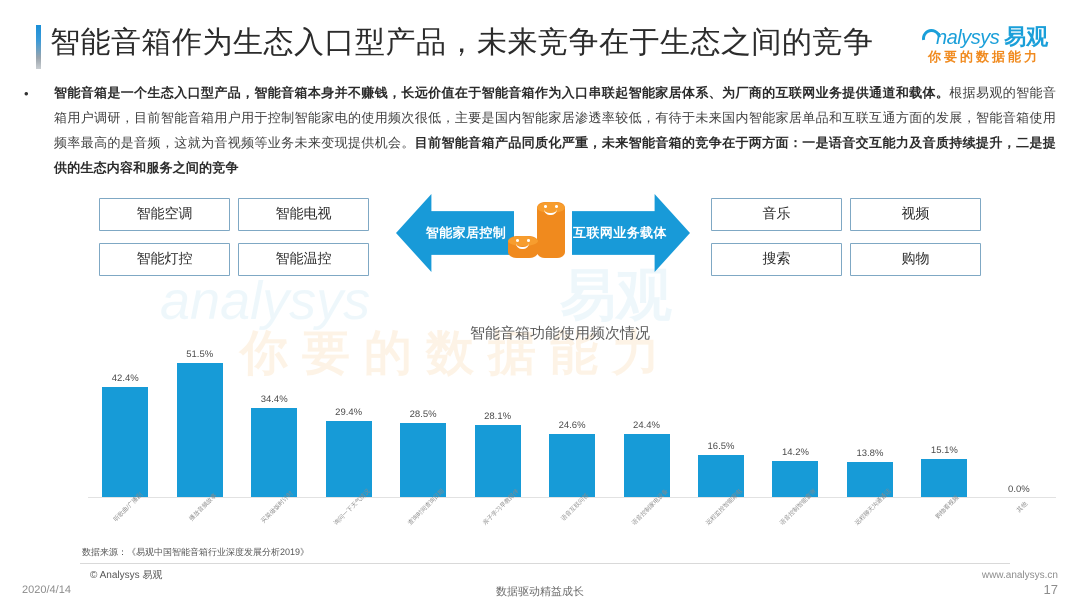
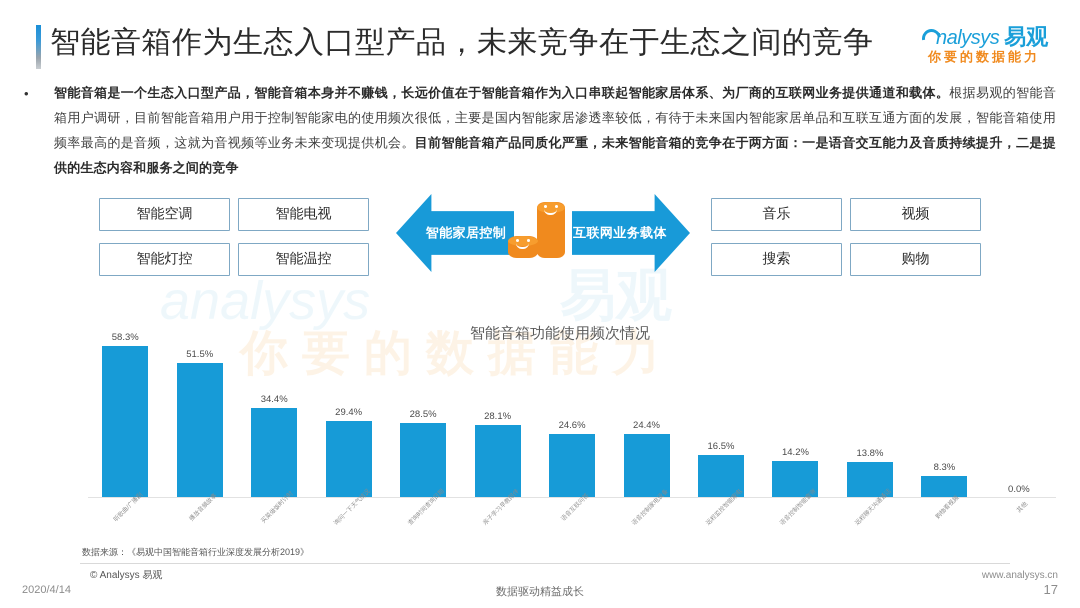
听歌曲/广播剧: 42.4% -> 58.3%
购物看视频: 15.1% -> 8.3%
